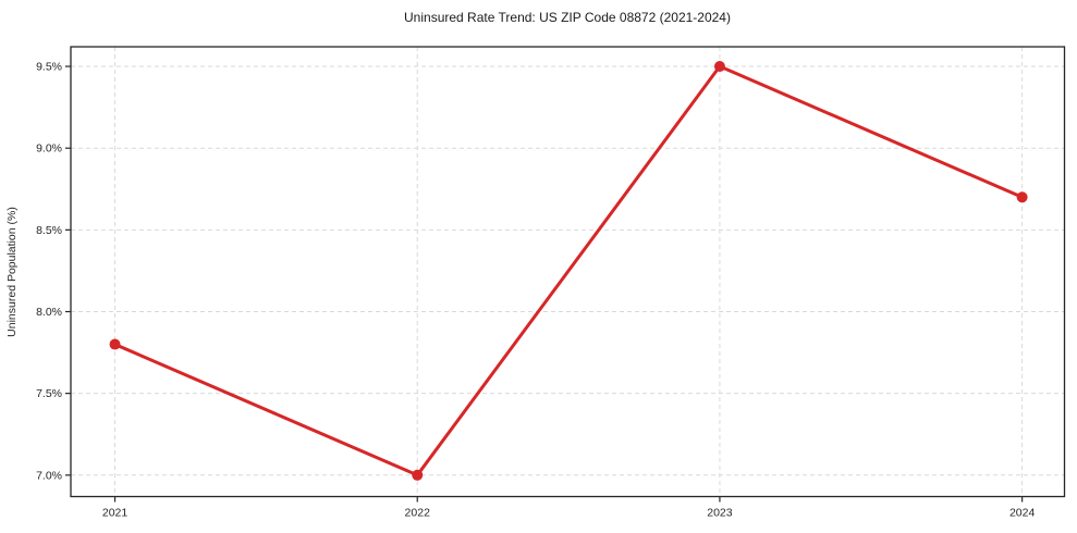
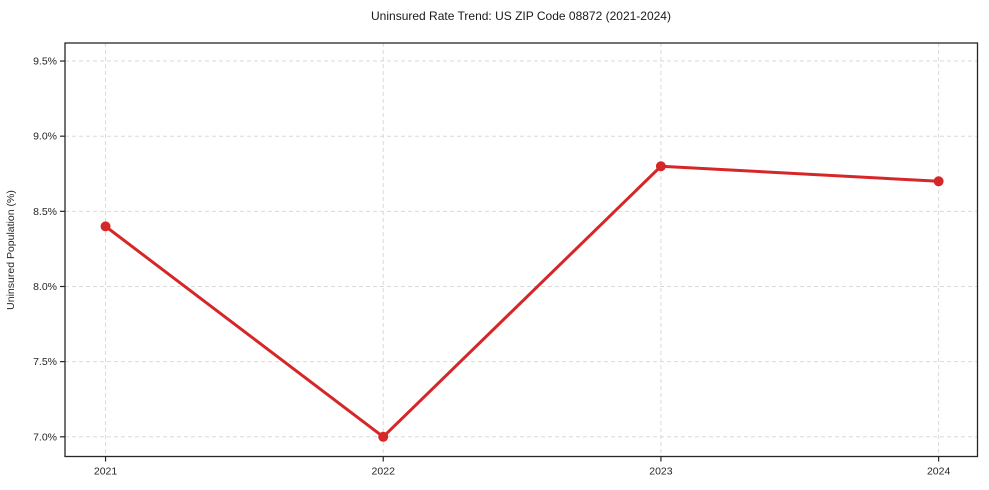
2021: 7.8% -> 8.4%
2023: 9.5% -> 8.8%
